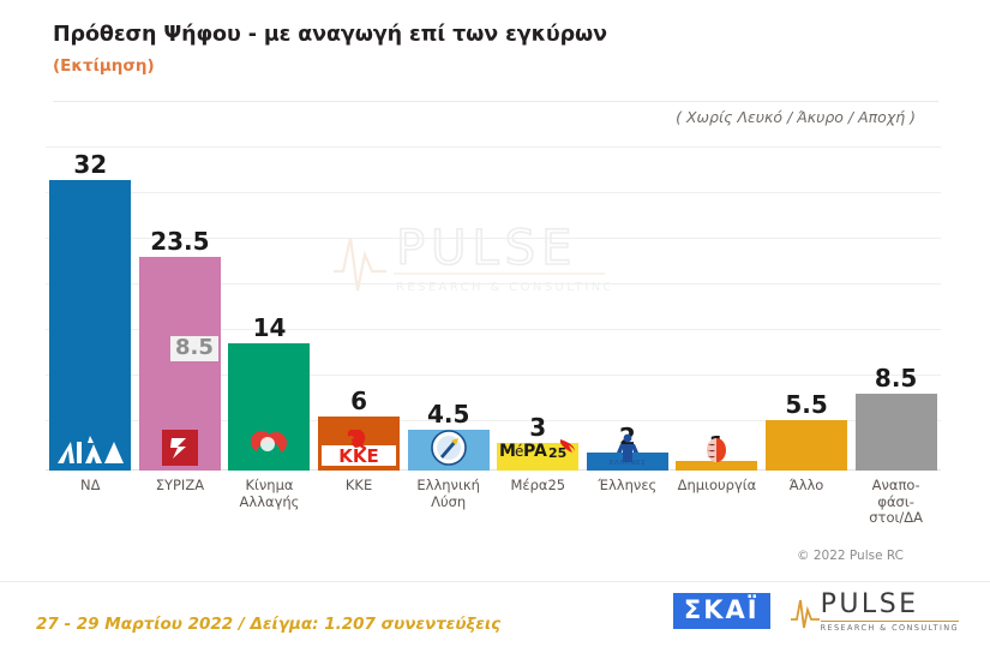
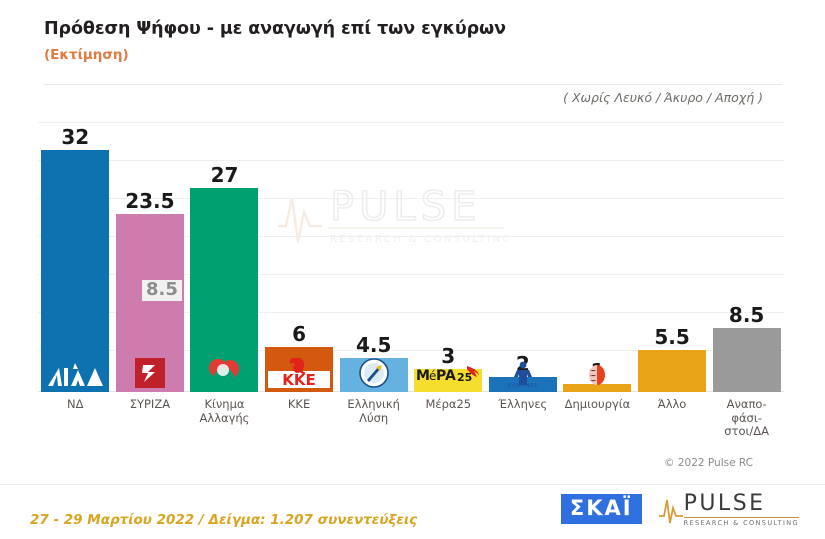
Κίνημα Αλλαγής: 14 -> 27
